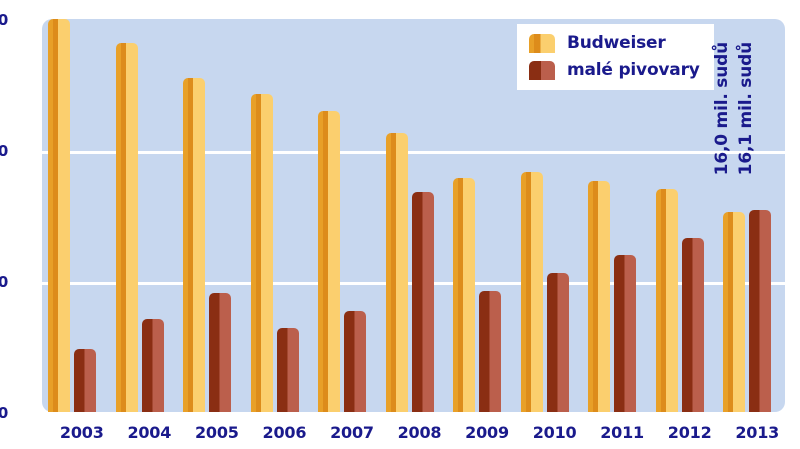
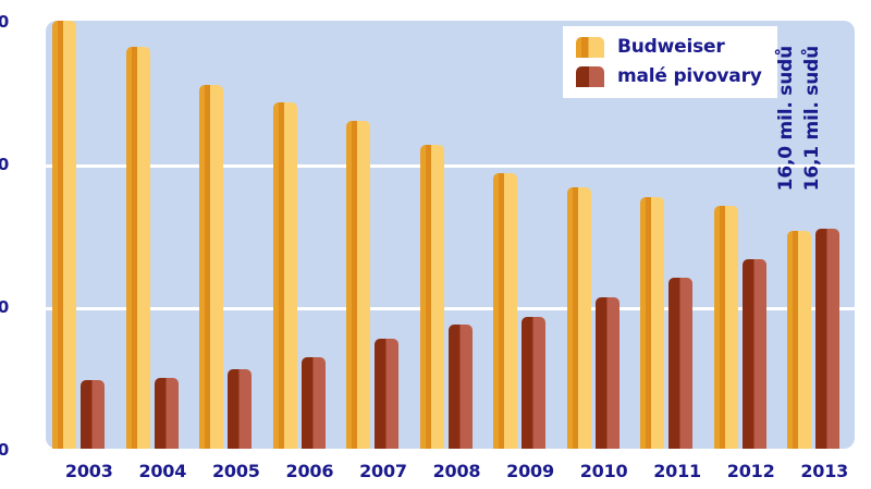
malé pivovary/2004: 7.1 -> 5.0
malé pivovary/2005: 9.1 -> 5.6
malé pivovary/2008: 16.8 -> 8.7
Budweiser/2009: 17.9 -> 19.3
